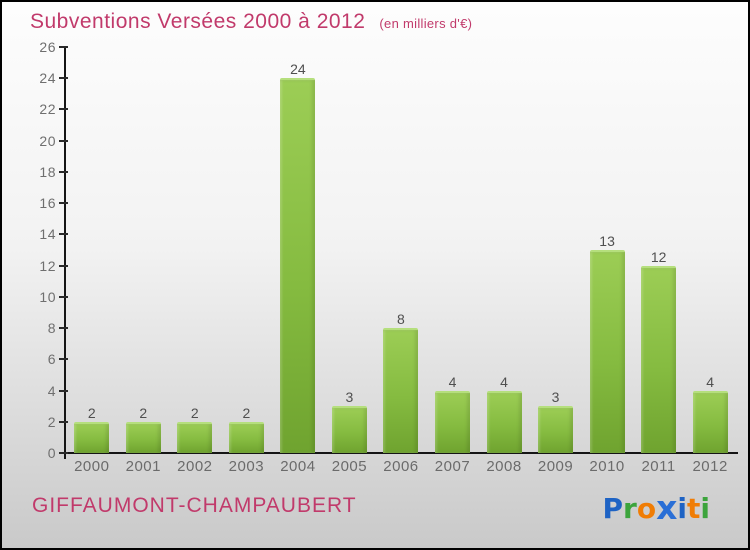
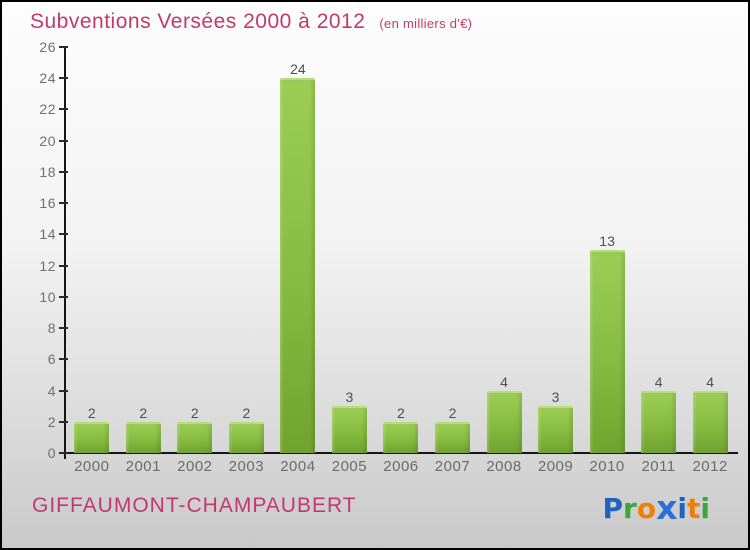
2006: 8 -> 2
2007: 4 -> 2
2011: 12 -> 4
